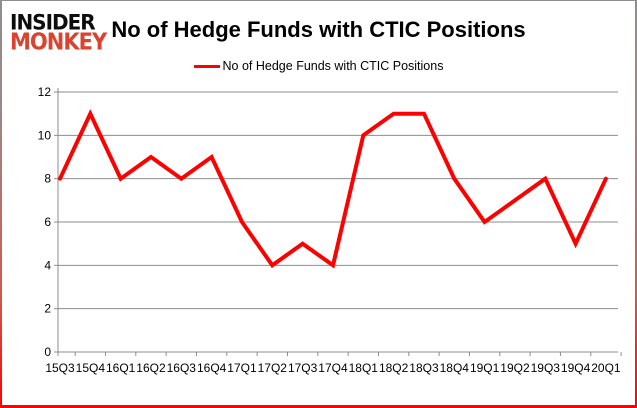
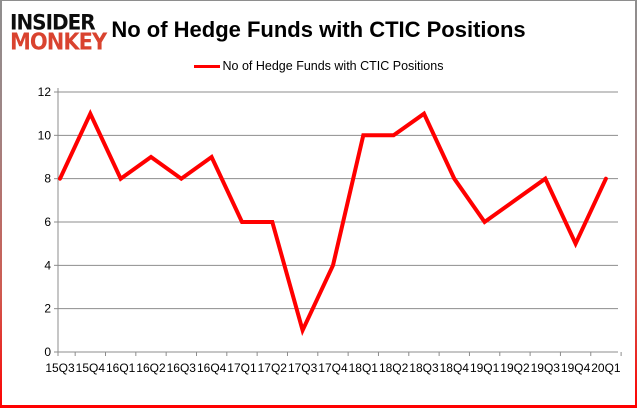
17Q2: 4 -> 6
17Q3: 5 -> 1
18Q2: 11 -> 10
